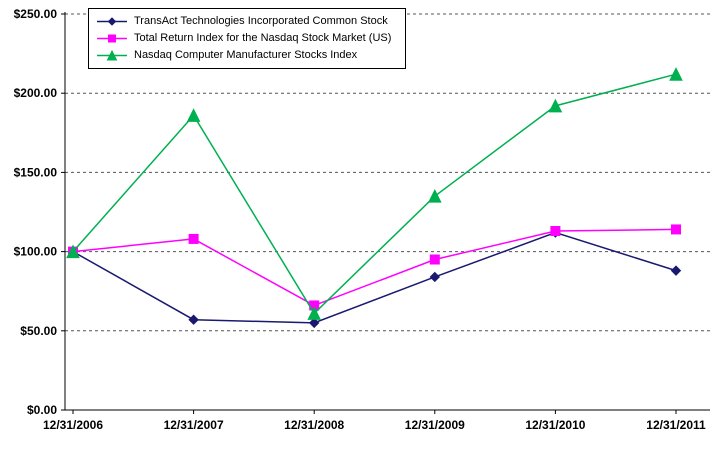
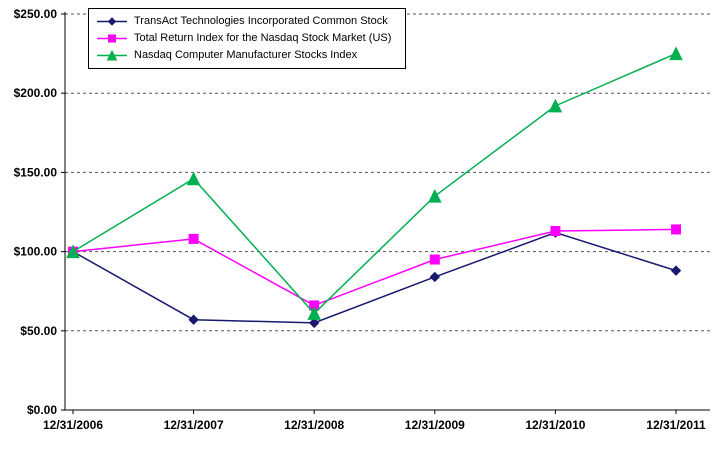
Nasdaq Computer Manufacturer Stocks Index/12/31/2007: $186 -> $146
Nasdaq Computer Manufacturer Stocks Index/12/31/2011: $212 -> $225
